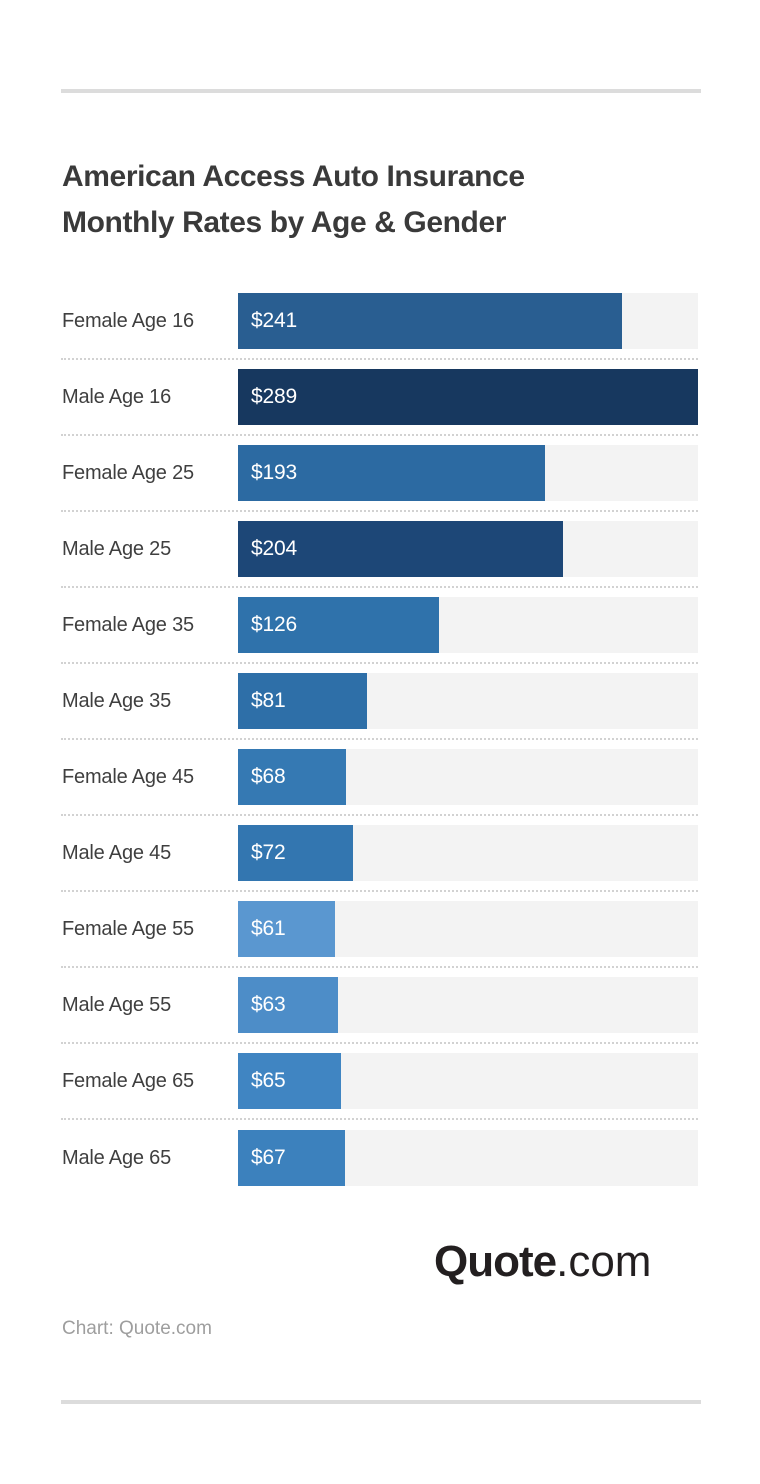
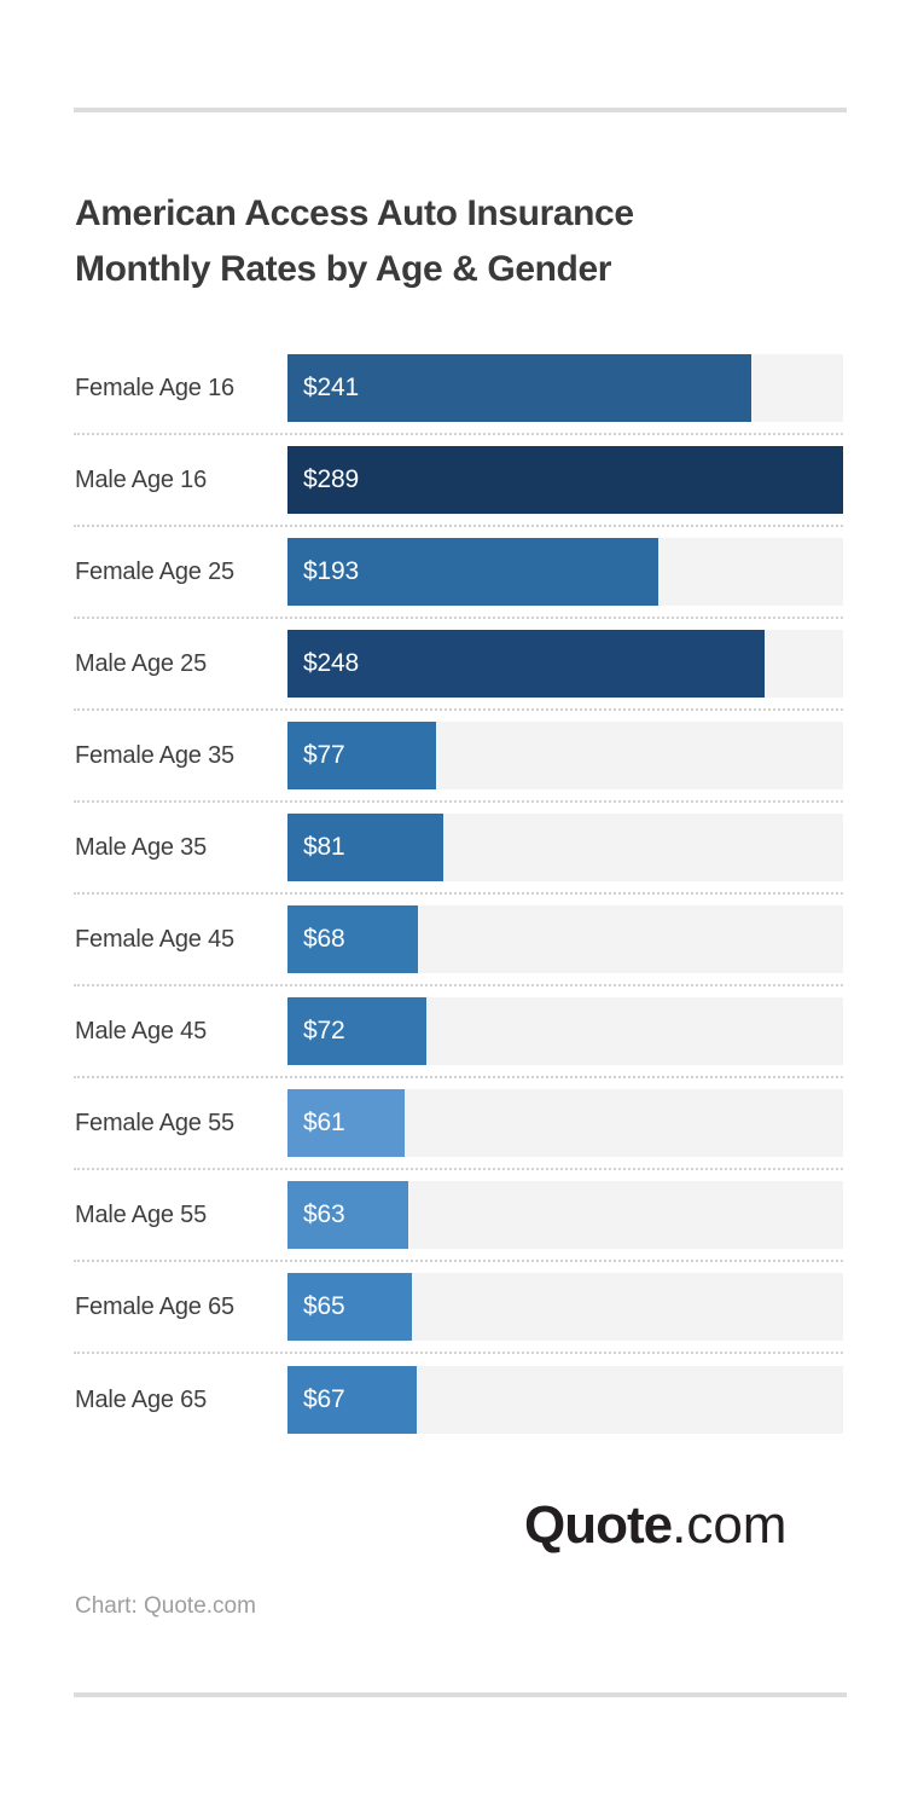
Male Age 25: $204 -> $248
Female Age 35: $126 -> $77
